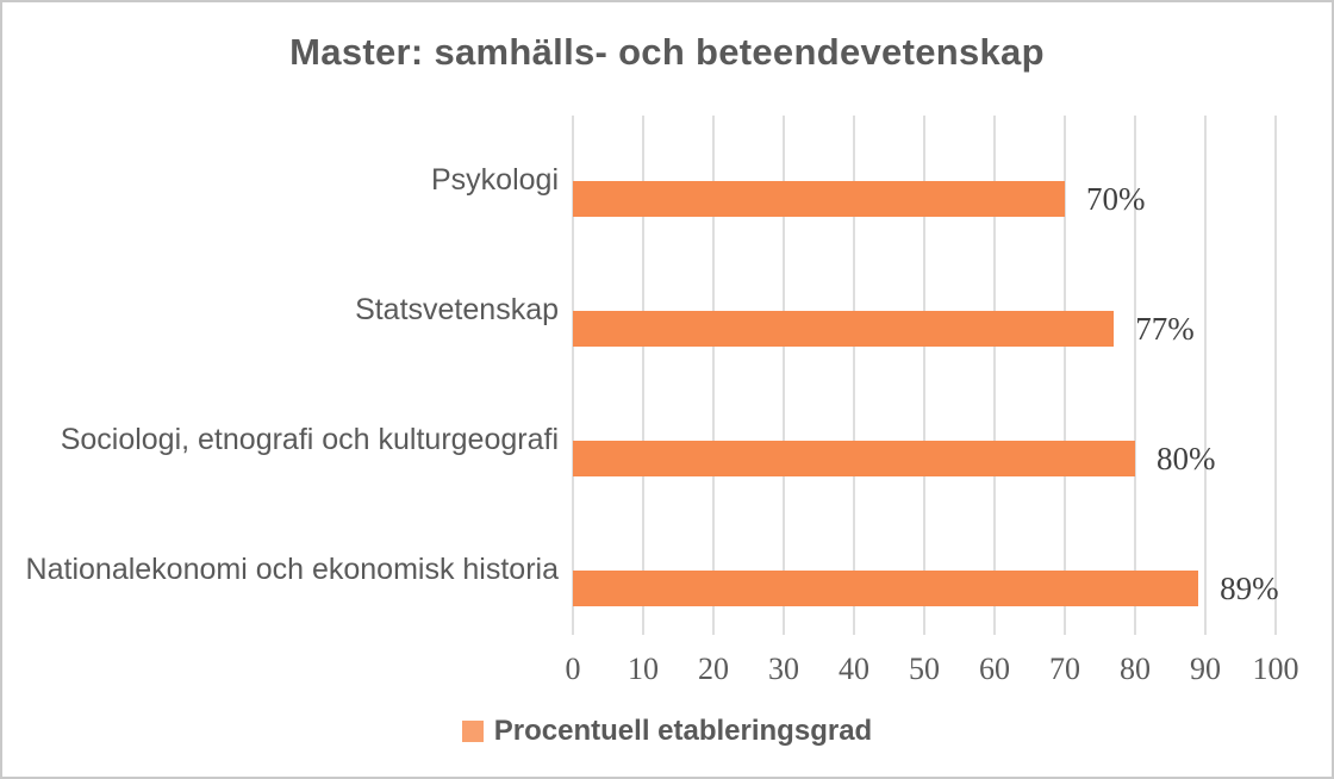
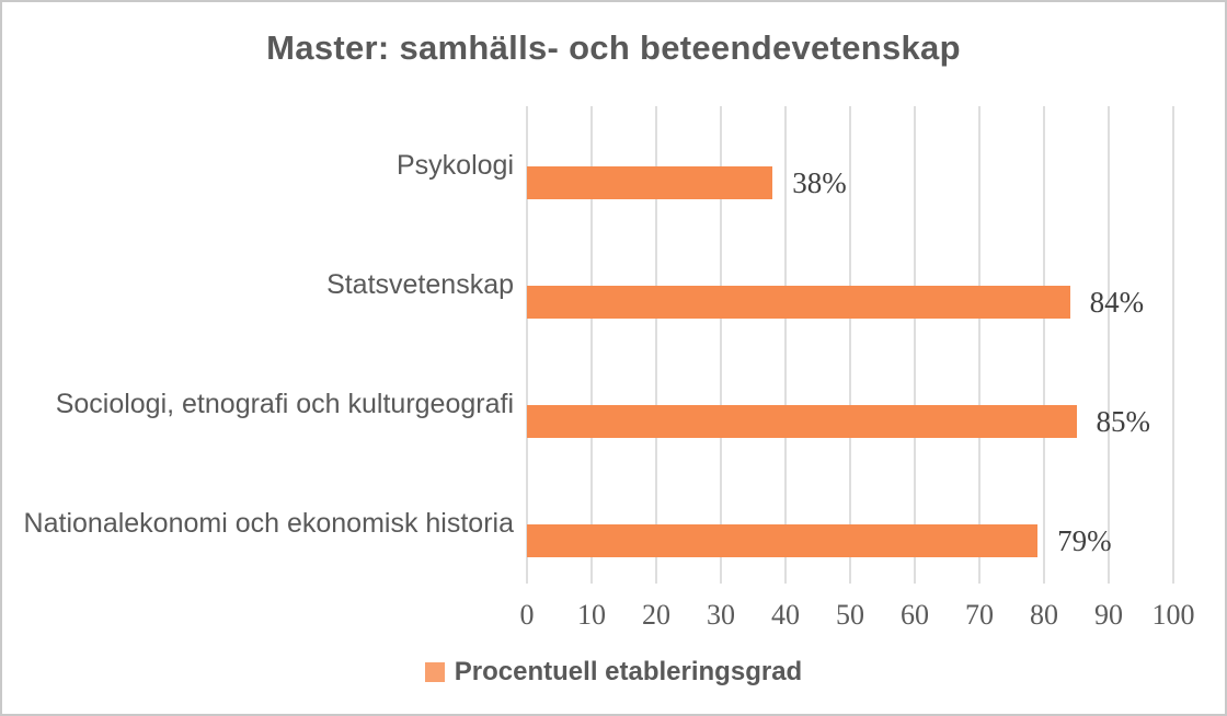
Psykologi: 70% -> 38%
Statsvetenskap: 77% -> 84%
Sociologi, etnografi och kulturgeografi: 80% -> 85%
Nationalekonomi och ekonomisk historia: 89% -> 79%
